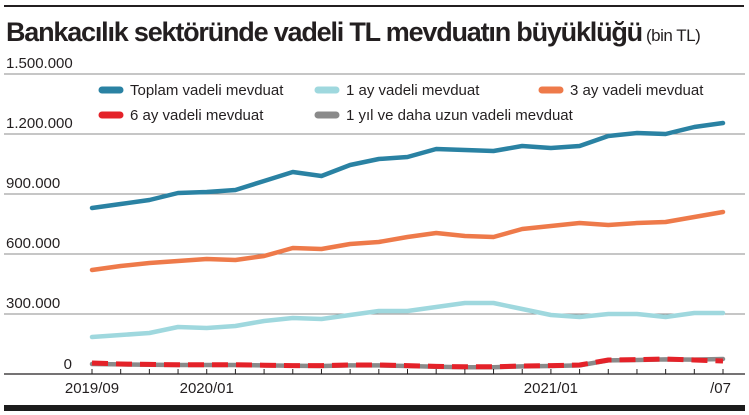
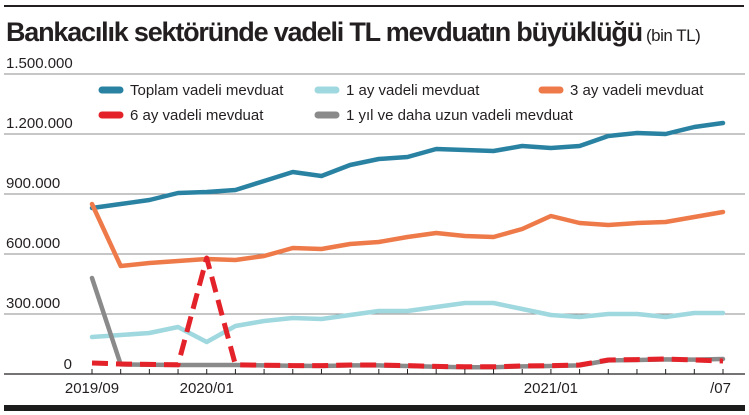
3 ay vadeli mevduat/2019/09: 520000 -> 850000
1 yıl ve daha uzun vadeli mevduat/2019/09: 50000 -> 480000
1 ay vadeli mevduat/2020/01: 230000 -> 160000
6 ay vadeli mevduat/2020/01: 50000 -> 580000
3 ay vadeli mevduat/2021/01: 740000 -> 790000
